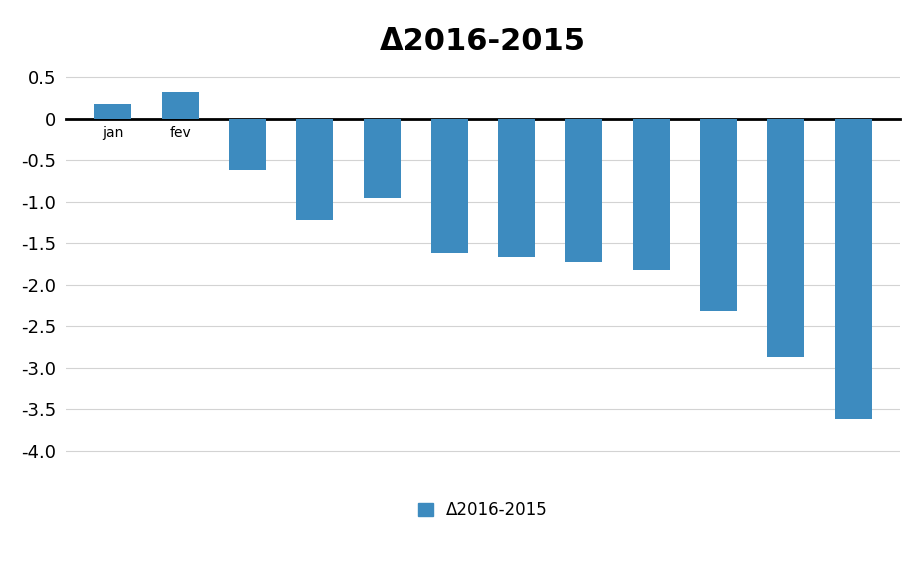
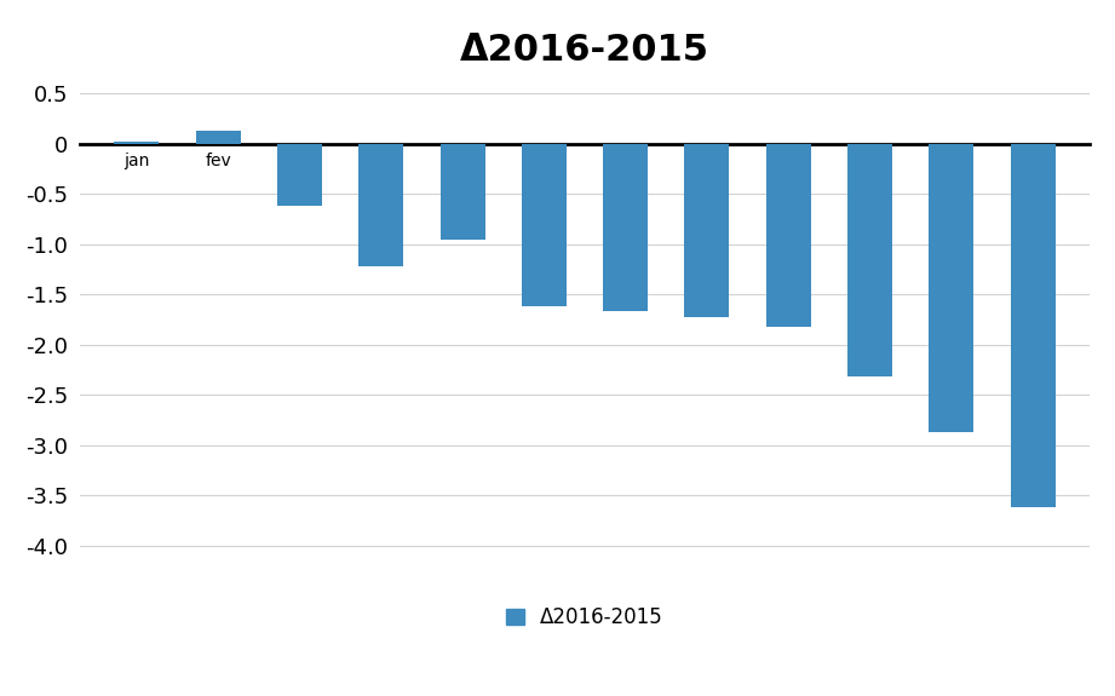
jan: 0.18 -> 0.02
fev: 0.32 -> 0.13
